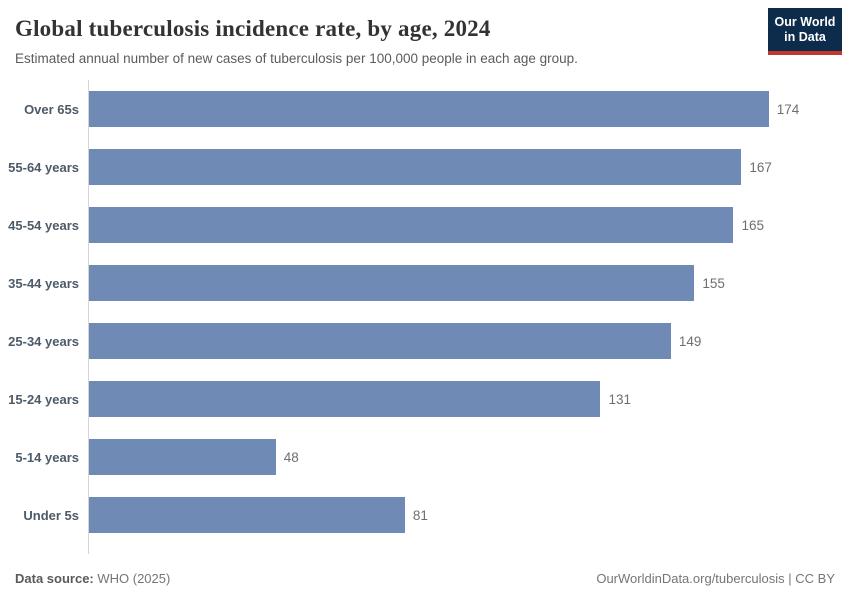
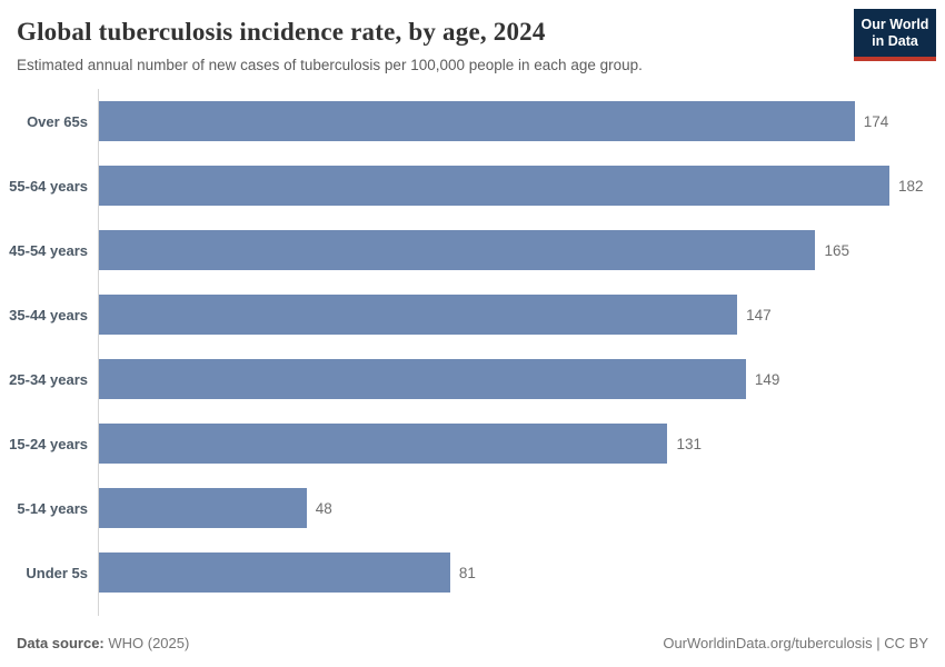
55-64 years: 167 -> 182
35-44 years: 155 -> 147
